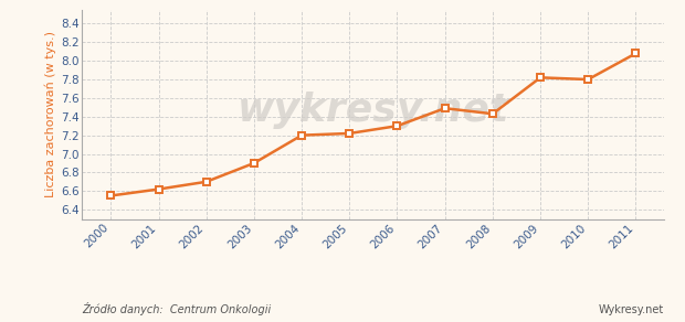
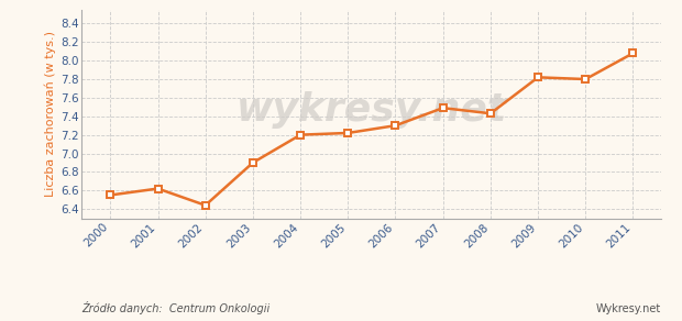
2002: 6.70 -> 6.44
